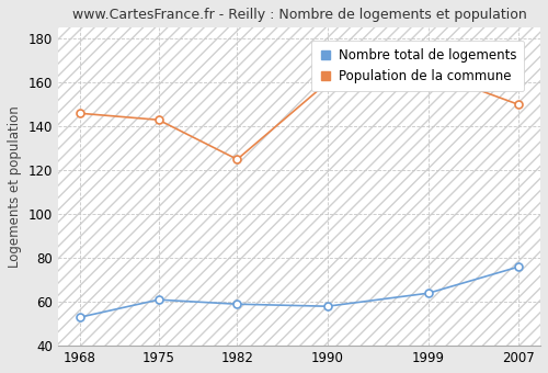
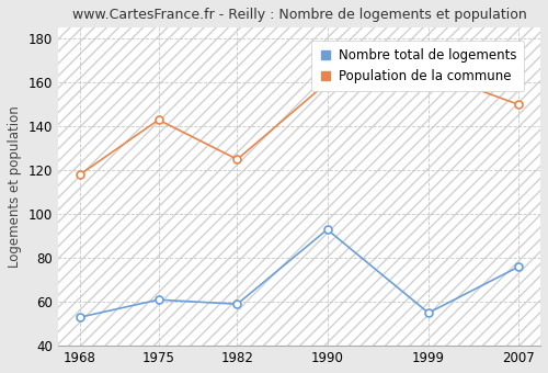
Population de la commune/1968: 146 -> 118
Nombre total de logements/1990: 58 -> 93
Nombre total de logements/1999: 64 -> 55
